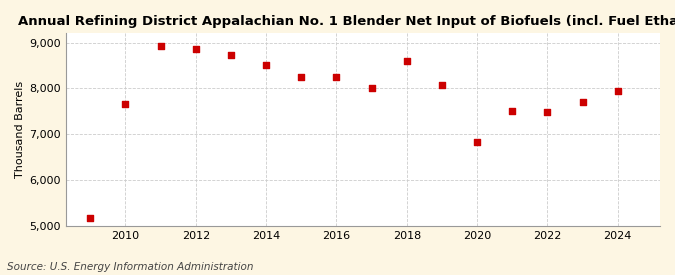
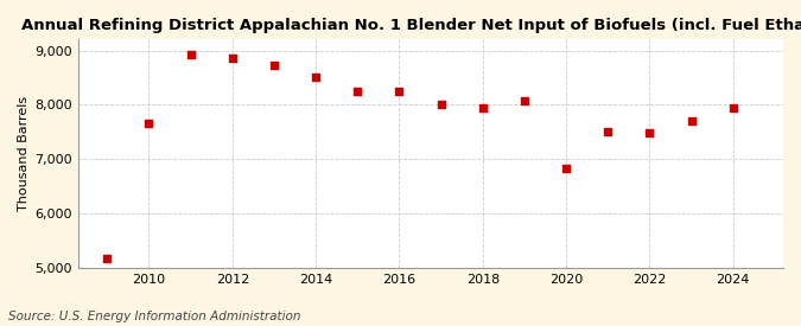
2018: 8,600 -> 7,940
